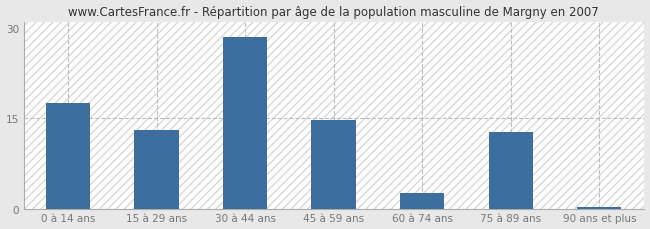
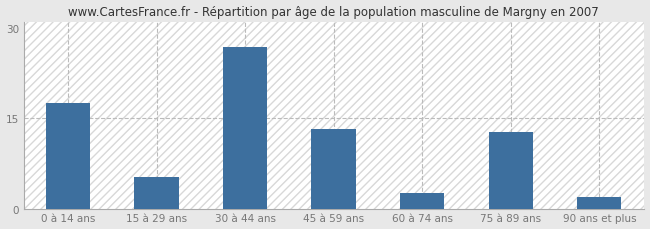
15 à 29 ans: 13.0 -> 5.2
30 à 44 ans: 28.5 -> 26.8
45 à 59 ans: 14.7 -> 13.2
90 ans et plus: 0.2 -> 2.0
